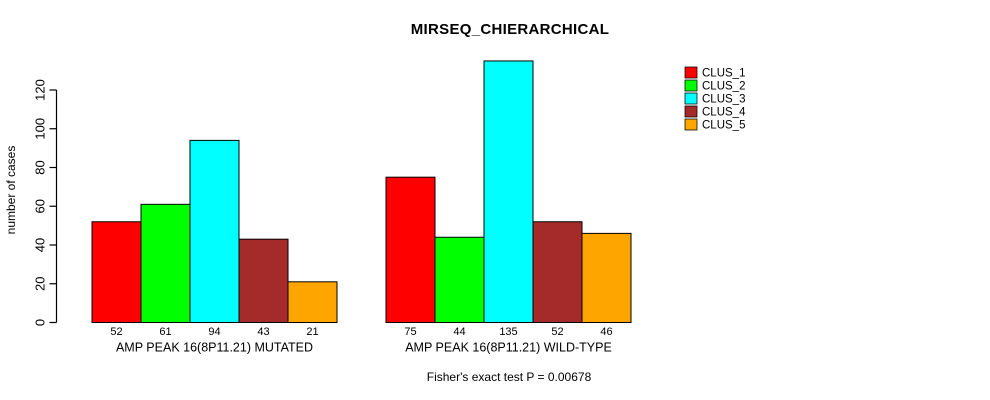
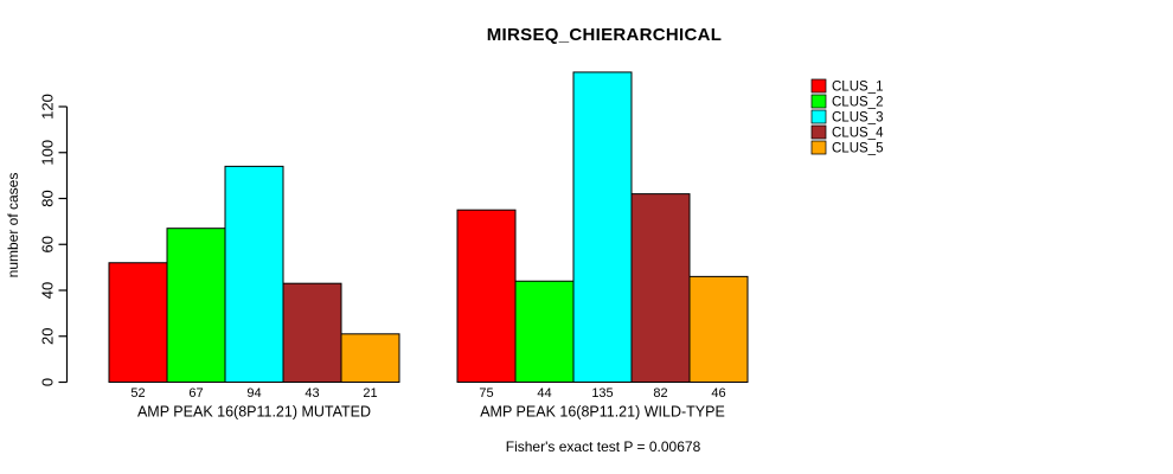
CLUS_2/AMP PEAK 16(8P11.21) MUTATED: 61 -> 67
CLUS_4/AMP PEAK 16(8P11.21) WILD-TYPE: 52 -> 82
